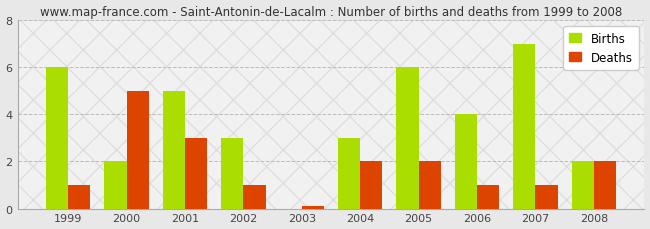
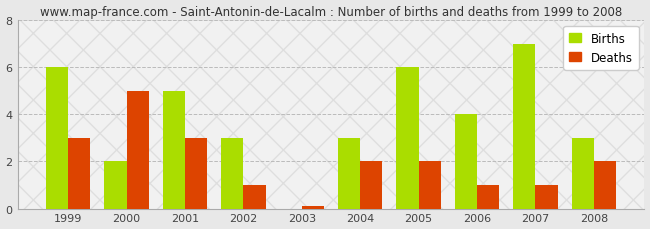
Deaths/1999: 1.0 -> 3.0
Births/2008: 2 -> 3
